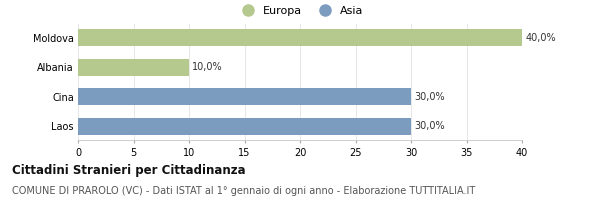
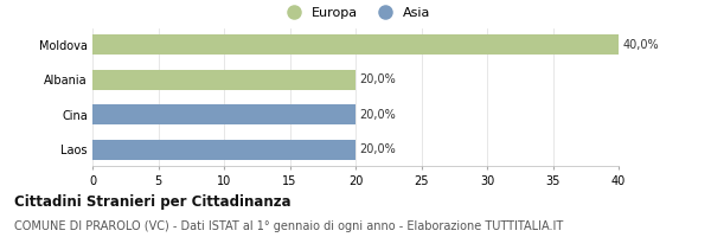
Albania: 10,0% -> 20,0%
Cina: 30,0% -> 20,0%
Laos: 30,0% -> 20,0%
